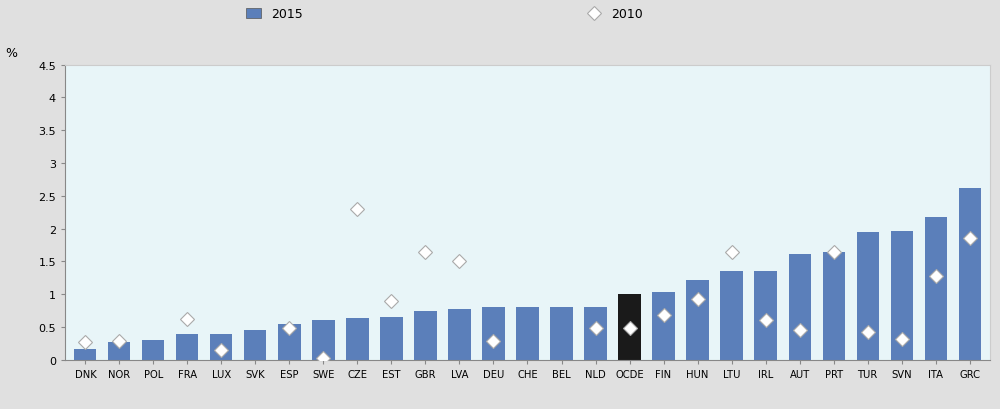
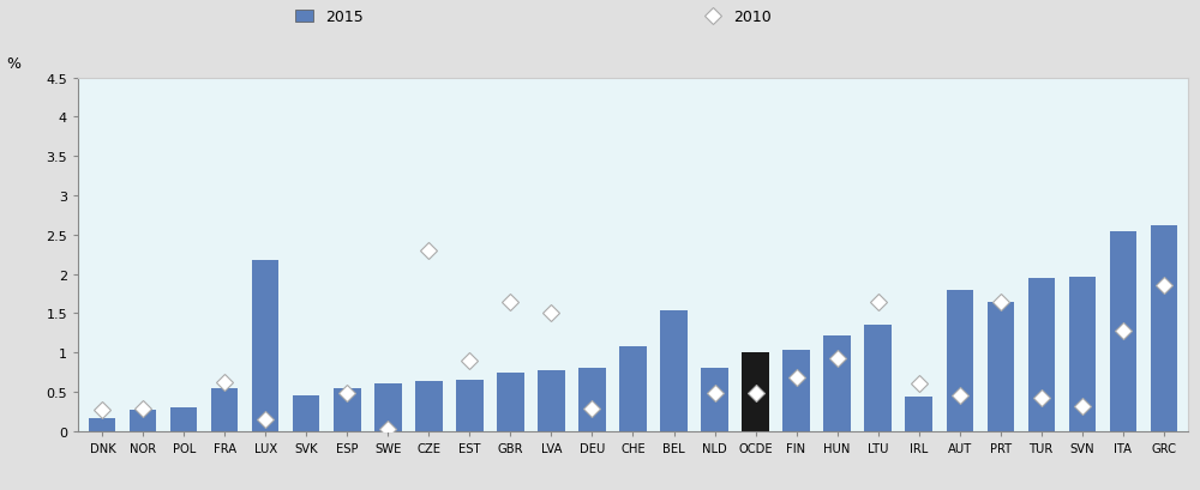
FRA: 0.40 -> 0.54
LUX: 0.40 -> 2.18
CHE: 0.80 -> 1.08
BEL: 0.80 -> 1.54
IRL: 1.35 -> 0.44
AUT: 1.62 -> 1.80
ITA: 2.18 -> 2.54
